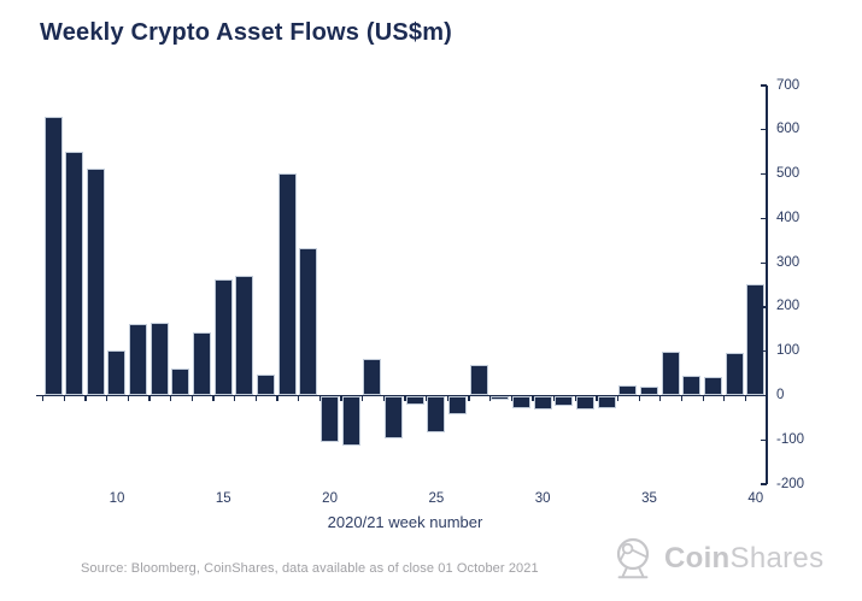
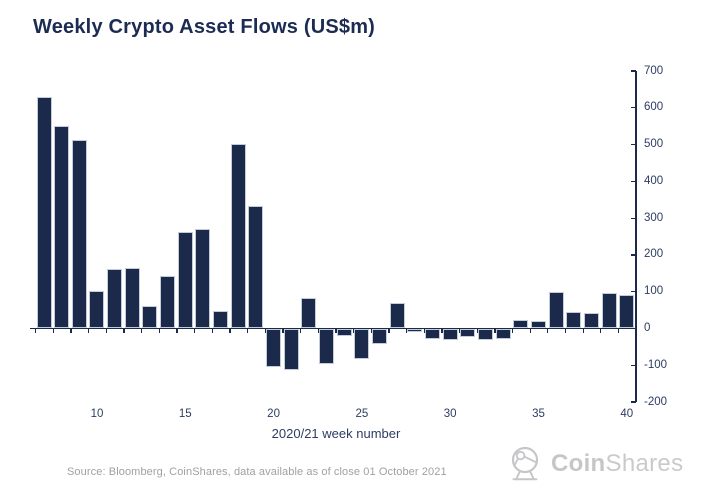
40: 250 -> 90
